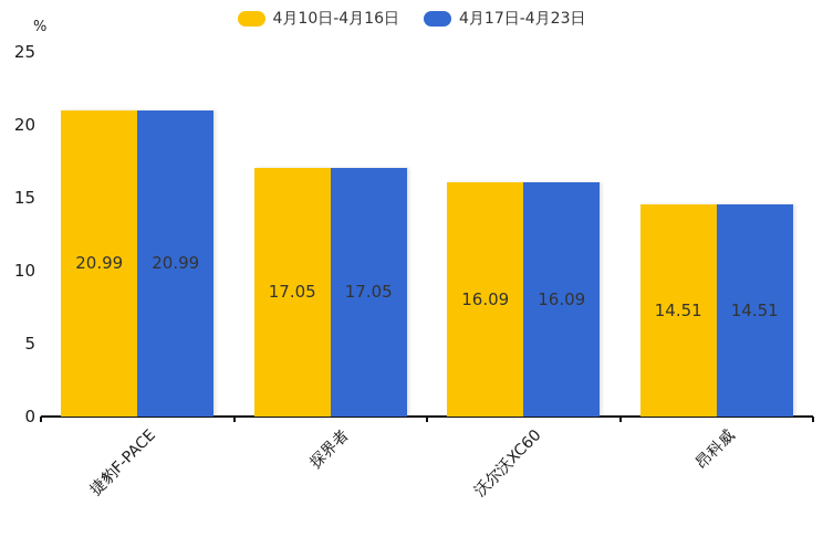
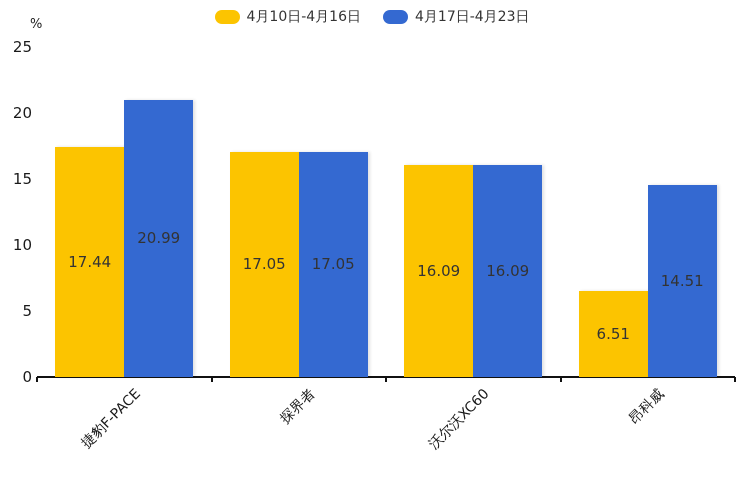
4月10日-4月16日/捷豹F-PACE: 20.99 -> 17.44
4月10日-4月16日/昂科威: 14.51 -> 6.51
